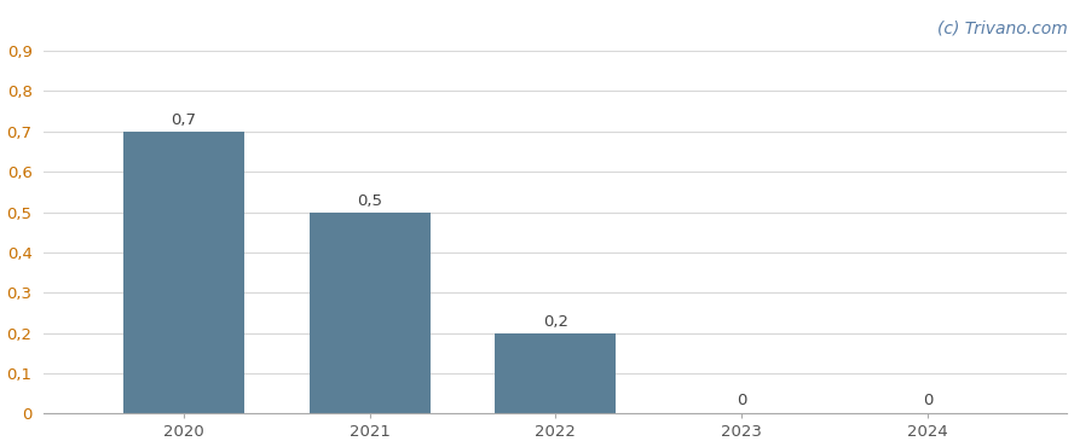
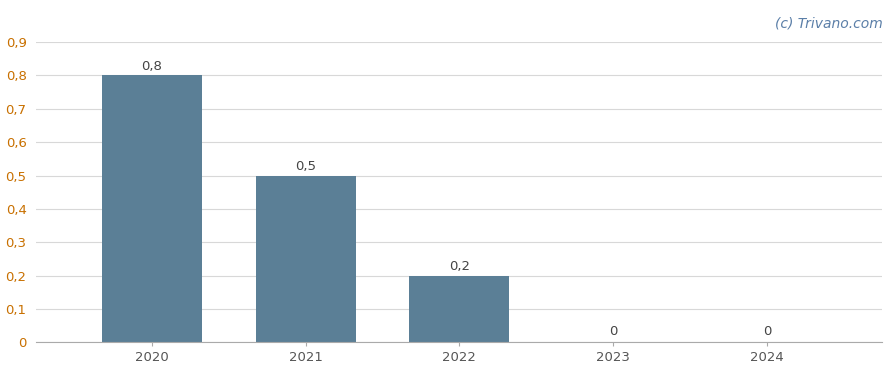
2020: 0,7 -> 0,8
